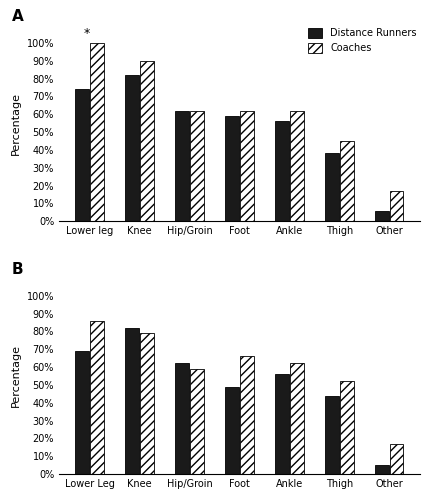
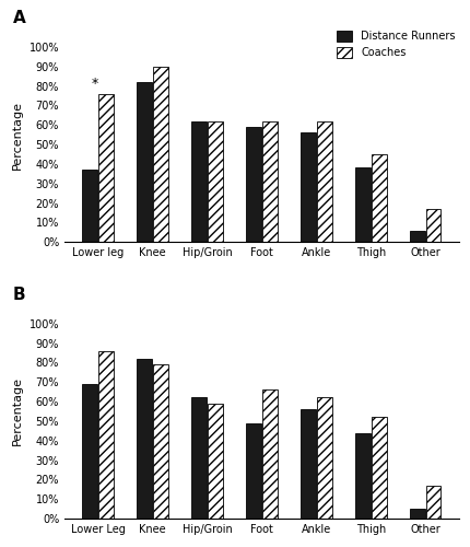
Distance Runners/Lower leg: 74% -> 37%
Coaches/Lower leg: 100% -> 76%
